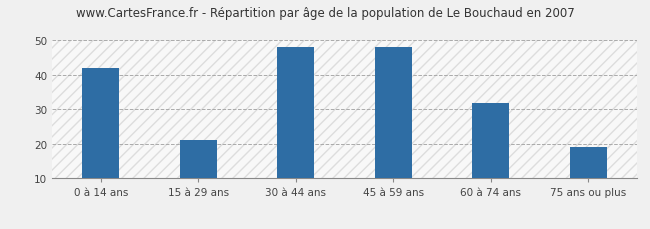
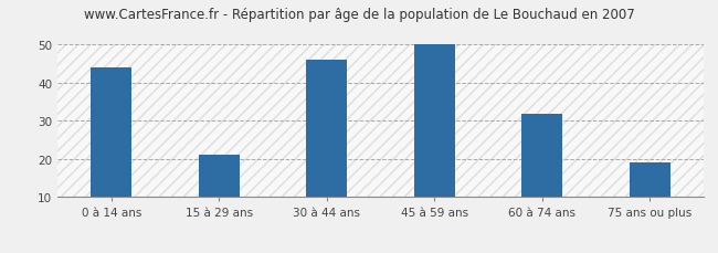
0 à 14 ans: 42 -> 44
30 à 44 ans: 48 -> 46
45 à 59 ans: 48 -> 50
